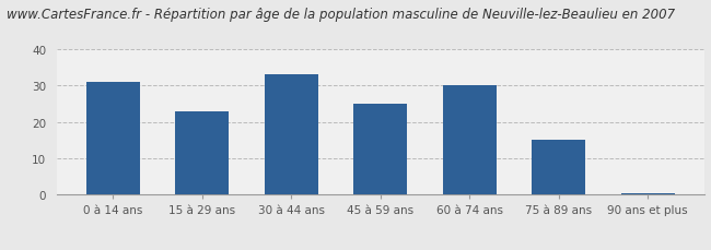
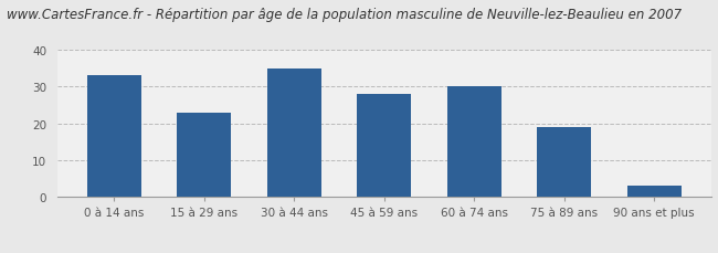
0 à 14 ans: 31.0 -> 33.0
30 à 44 ans: 33.0 -> 35.0
45 à 59 ans: 25.0 -> 28.0
75 à 89 ans: 15.0 -> 19.0
90 ans et plus: 0.5 -> 3.0
